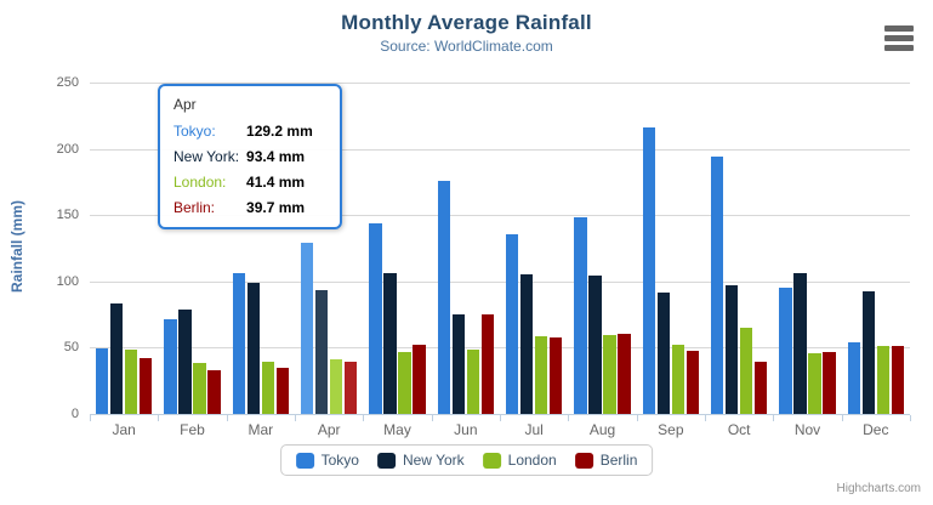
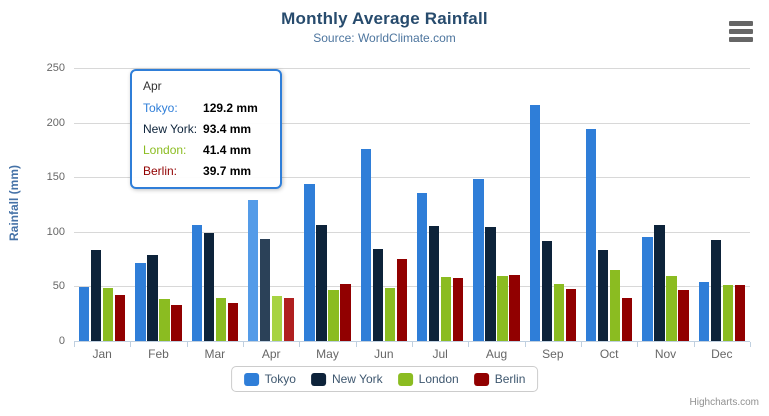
New York/Jun: 75 -> 84
New York/Oct: 97 -> 84
London/Nov: 46 -> 59
